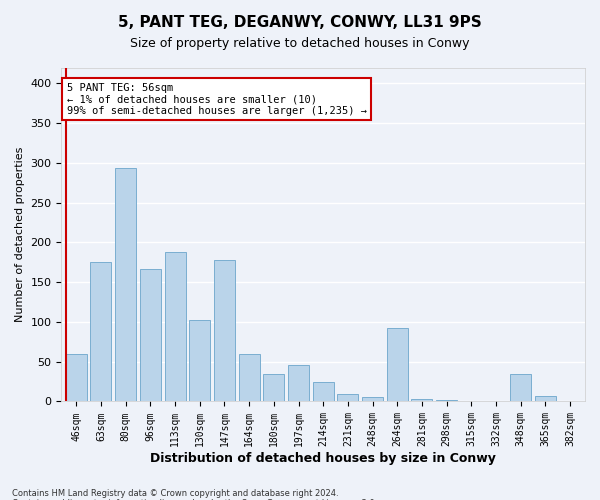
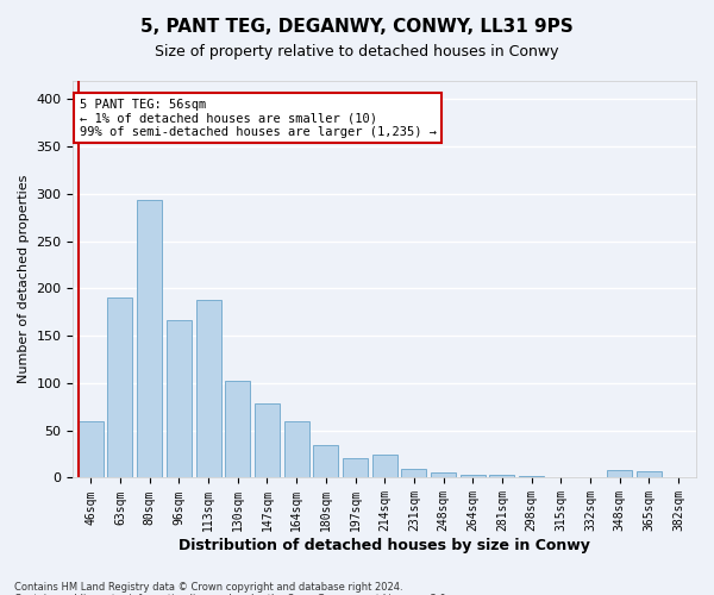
63sqm: 176 -> 190
147sqm: 178 -> 78
197sqm: 46 -> 21
264sqm: 92 -> 3
348sqm: 34 -> 8
